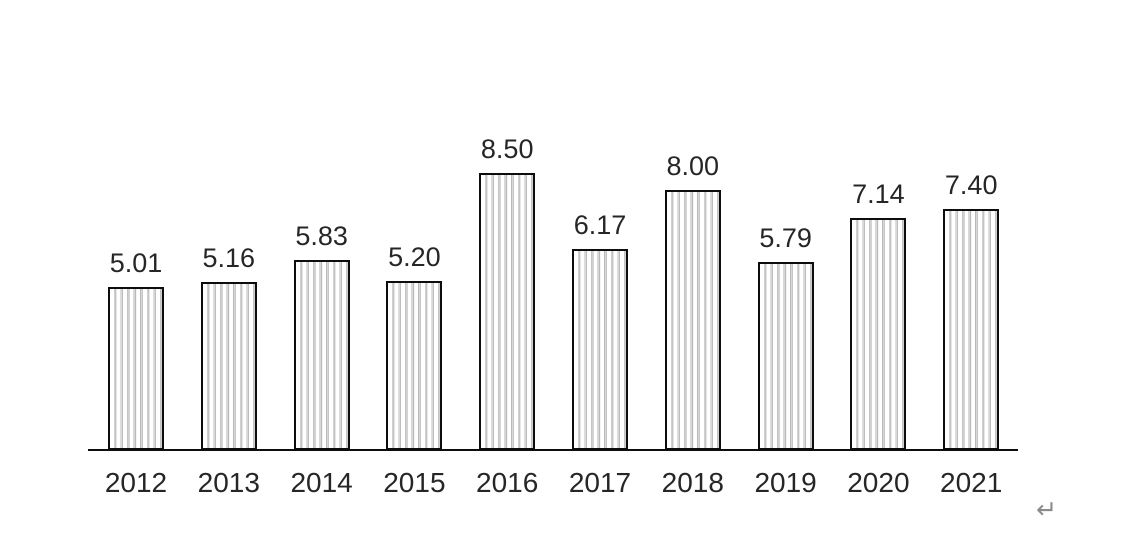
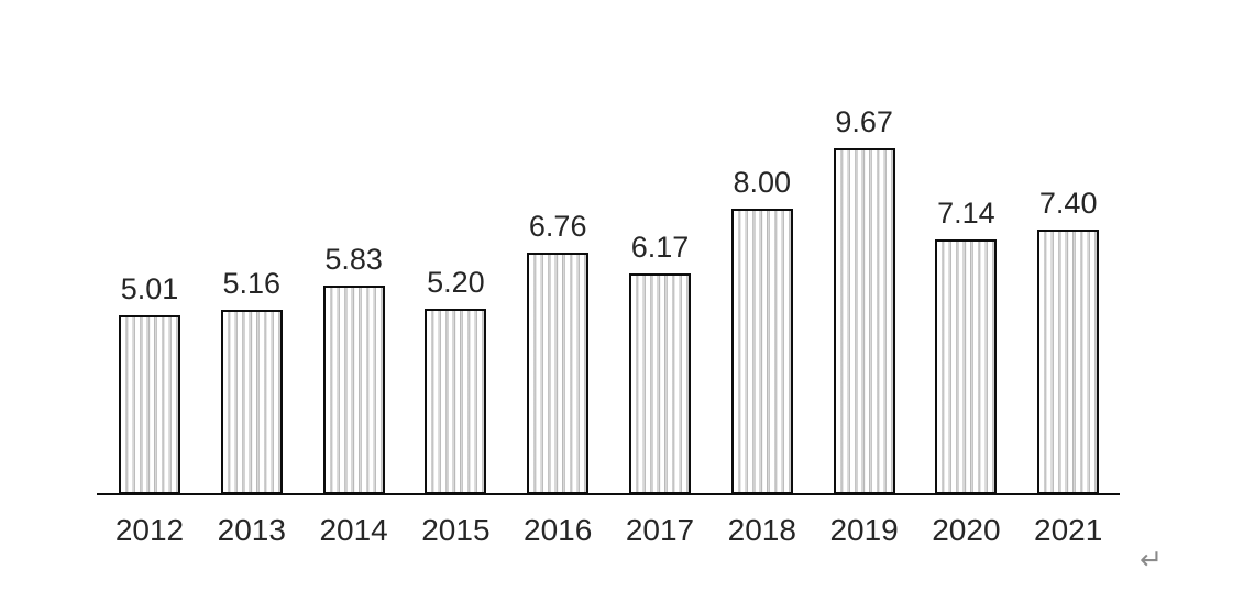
2016: 8.50 -> 6.76
2019: 5.79 -> 9.67
